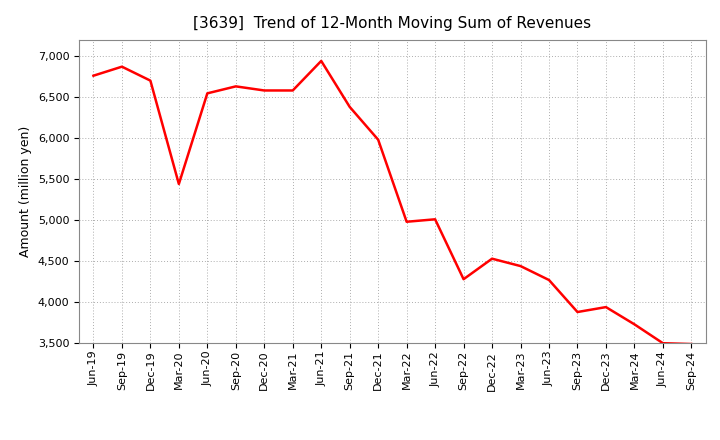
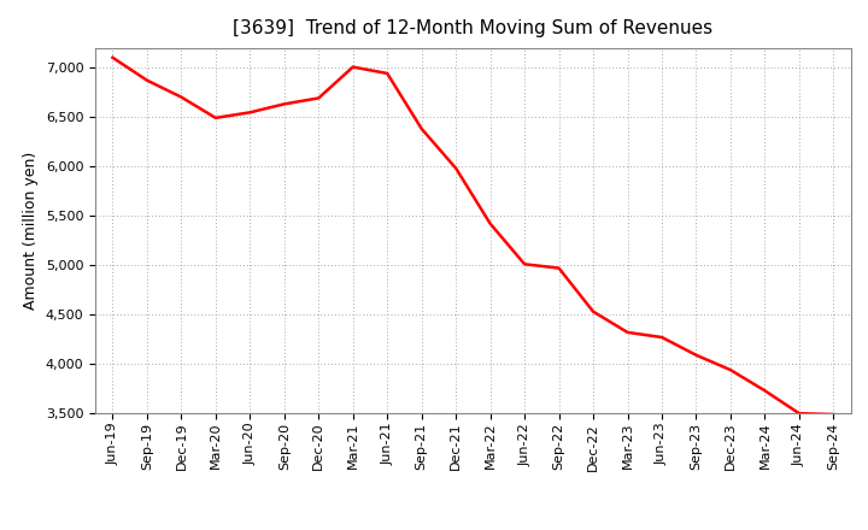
Jun-19: 6,760 -> 7,100
Mar-20: 5,440 -> 6,490
Dec-20: 6,580 -> 6,690
Mar-21: 6,580 -> 7,000
Mar-22: 4,980 -> 5,420
Sep-22: 4,280 -> 4,970
Mar-23: 4,440 -> 4,320
Sep-23: 3,880 -> 4,090
